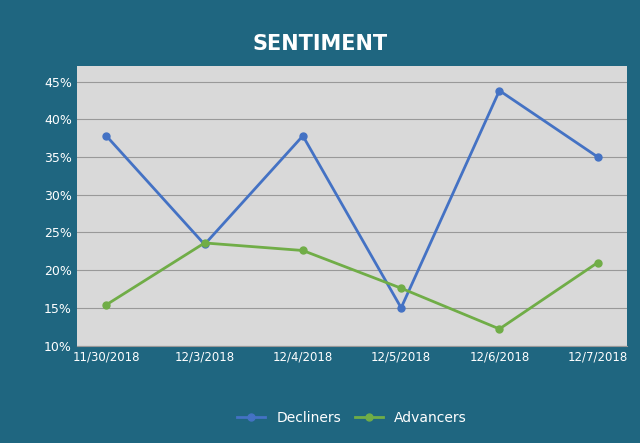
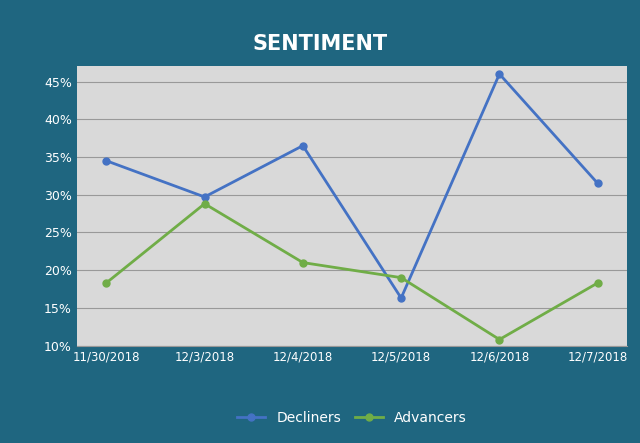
Decliners/11/30/2018: 37.8% -> 34.5%
Advancers/11/30/2018: 15.4% -> 18.3%
Decliners/12/3/2018: 23.4% -> 29.7%
Advancers/12/3/2018: 23.6% -> 28.8%
Decliners/12/4/2018: 37.8% -> 36.5%
Advancers/12/4/2018: 22.6% -> 21.0%
Decliners/12/5/2018: 15.0% -> 16.3%
Advancers/12/5/2018: 17.6% -> 19.0%
Decliners/12/6/2018: 43.8% -> 46.0%
Advancers/12/6/2018: 12.2% -> 10.8%
Decliners/12/7/2018: 35.0% -> 31.5%
Advancers/12/7/2018: 21.0% -> 18.3%
